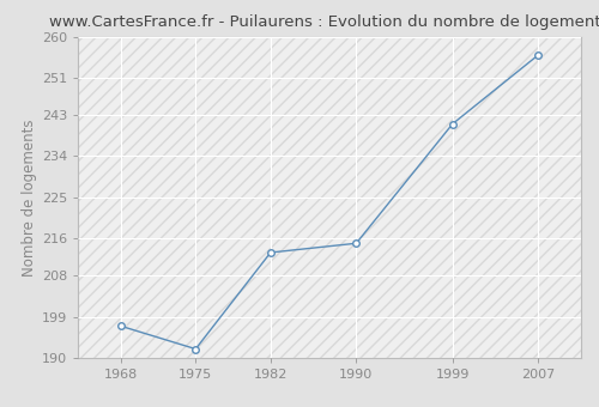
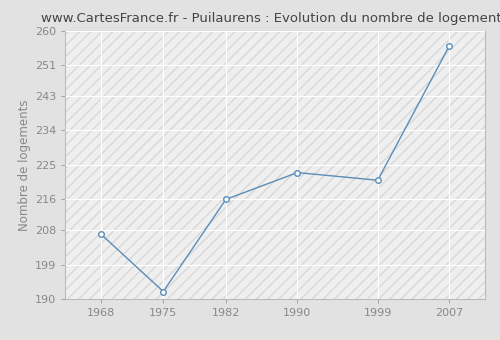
1968: 197 -> 207
1982: 213 -> 216
1990: 215 -> 223
1999: 241 -> 221
